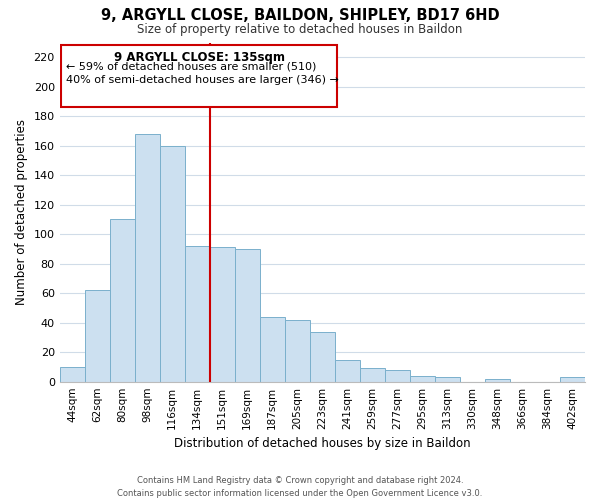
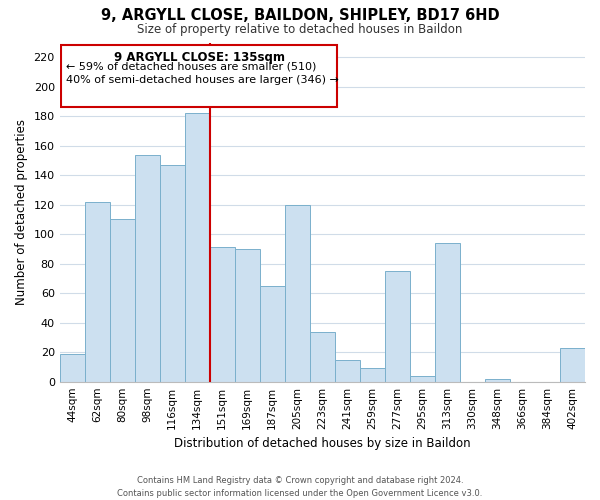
44sqm: 10 -> 19
62sqm: 62 -> 122
98sqm: 168 -> 154
116sqm: 160 -> 147
134sqm: 92 -> 182
187sqm: 44 -> 65
205sqm: 42 -> 120
277sqm: 8 -> 75
313sqm: 3 -> 94
402sqm: 3 -> 23
